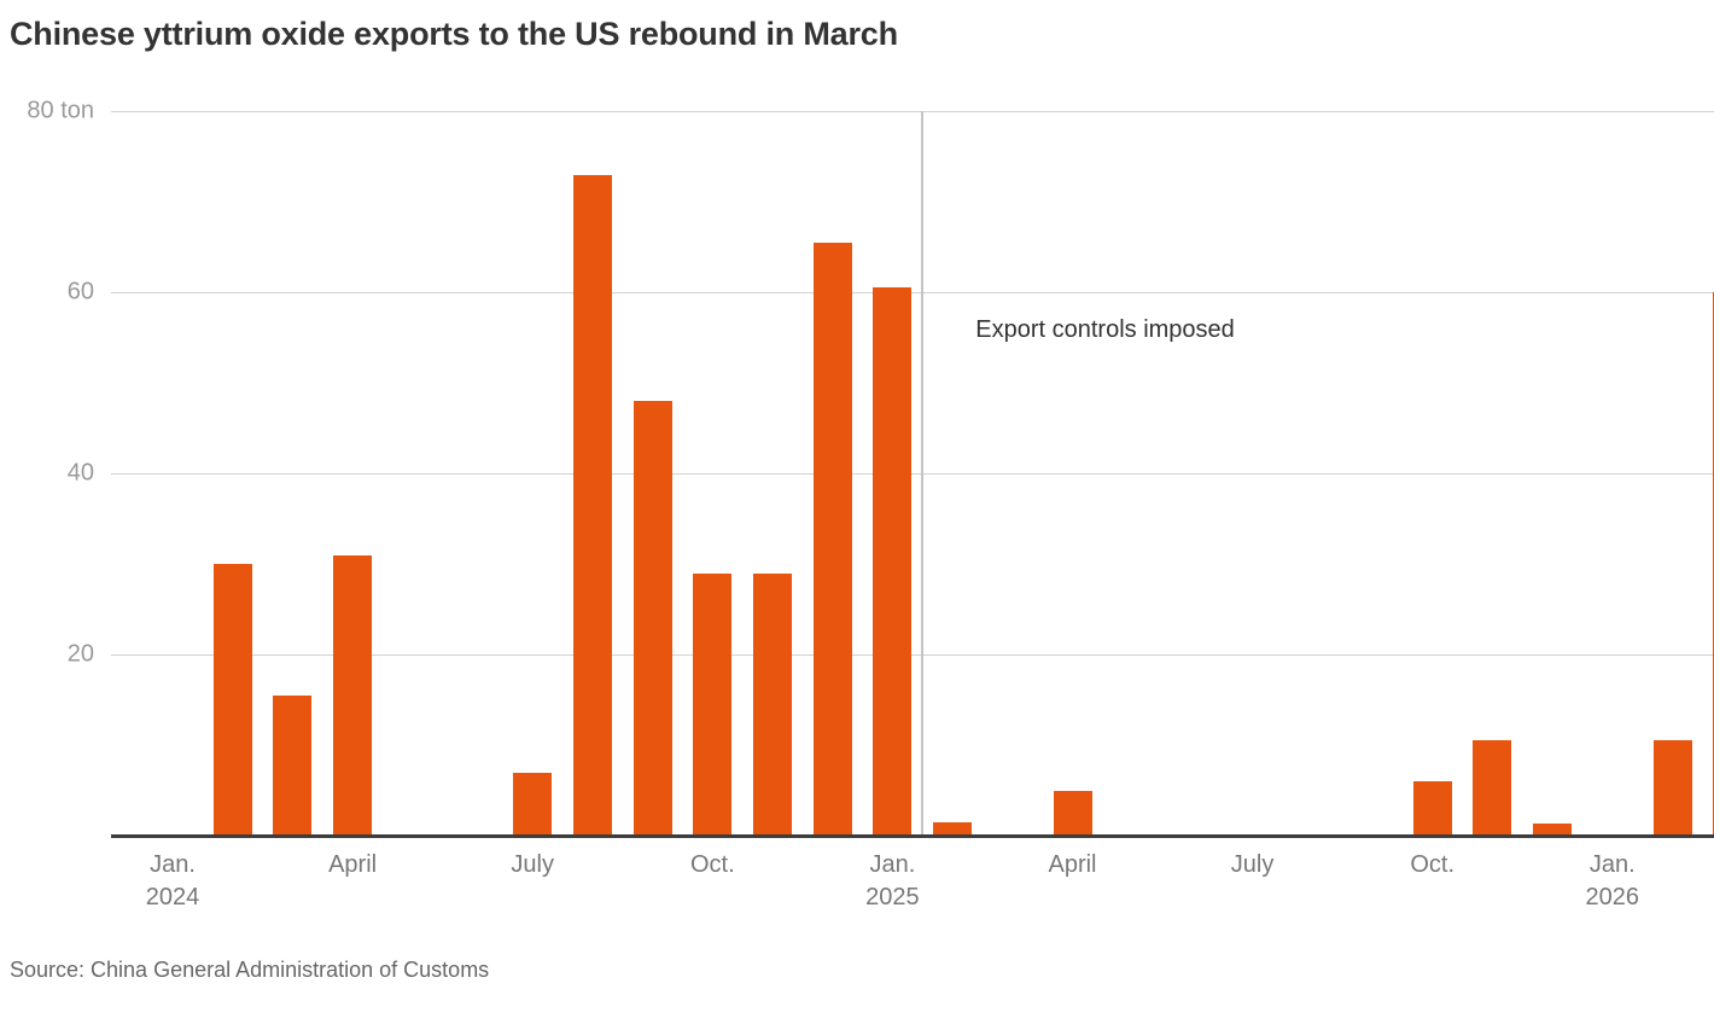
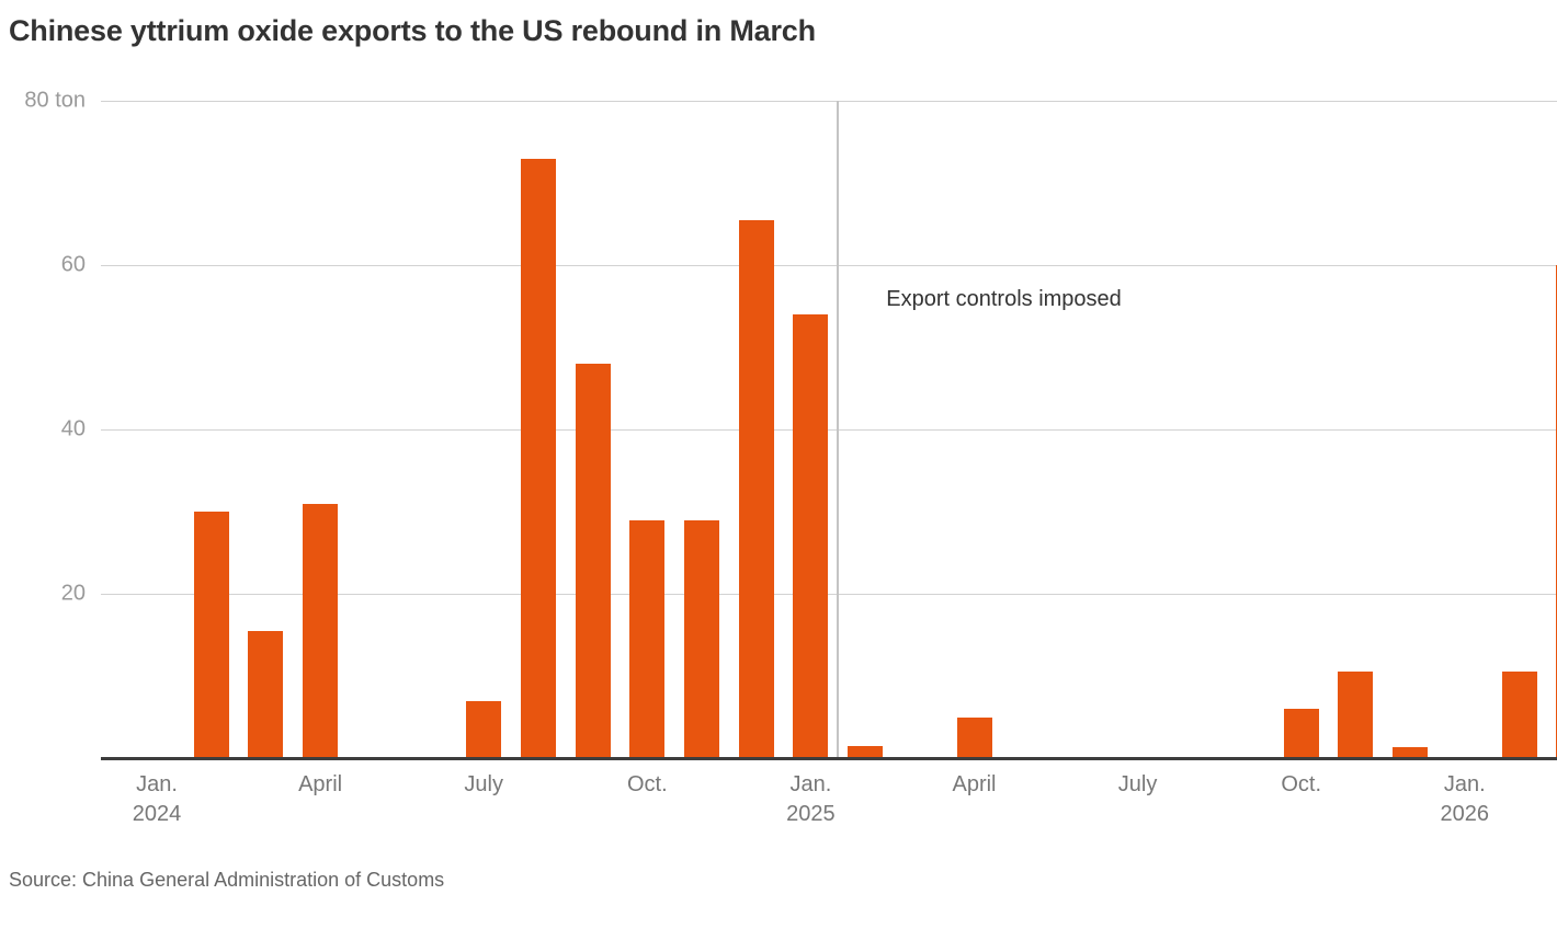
Jan. 2025: 60 -> 54
